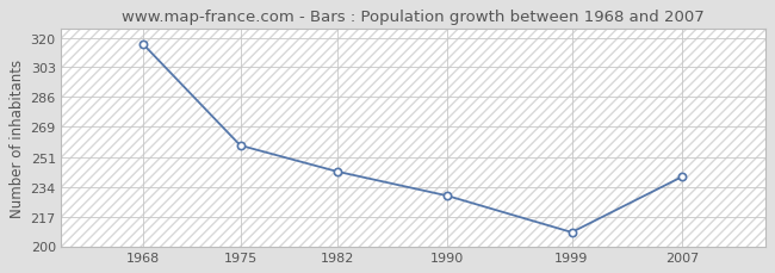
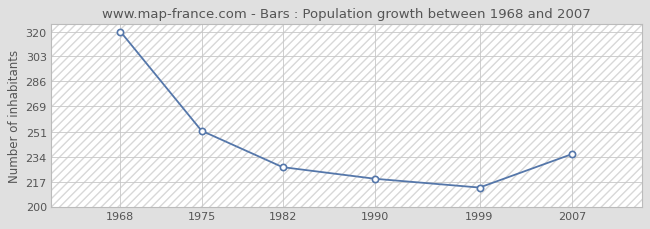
1968: 316 -> 320
1975: 258 -> 252
1982: 243 -> 227
1990: 229 -> 219
1999: 208 -> 213
2007: 240 -> 236
